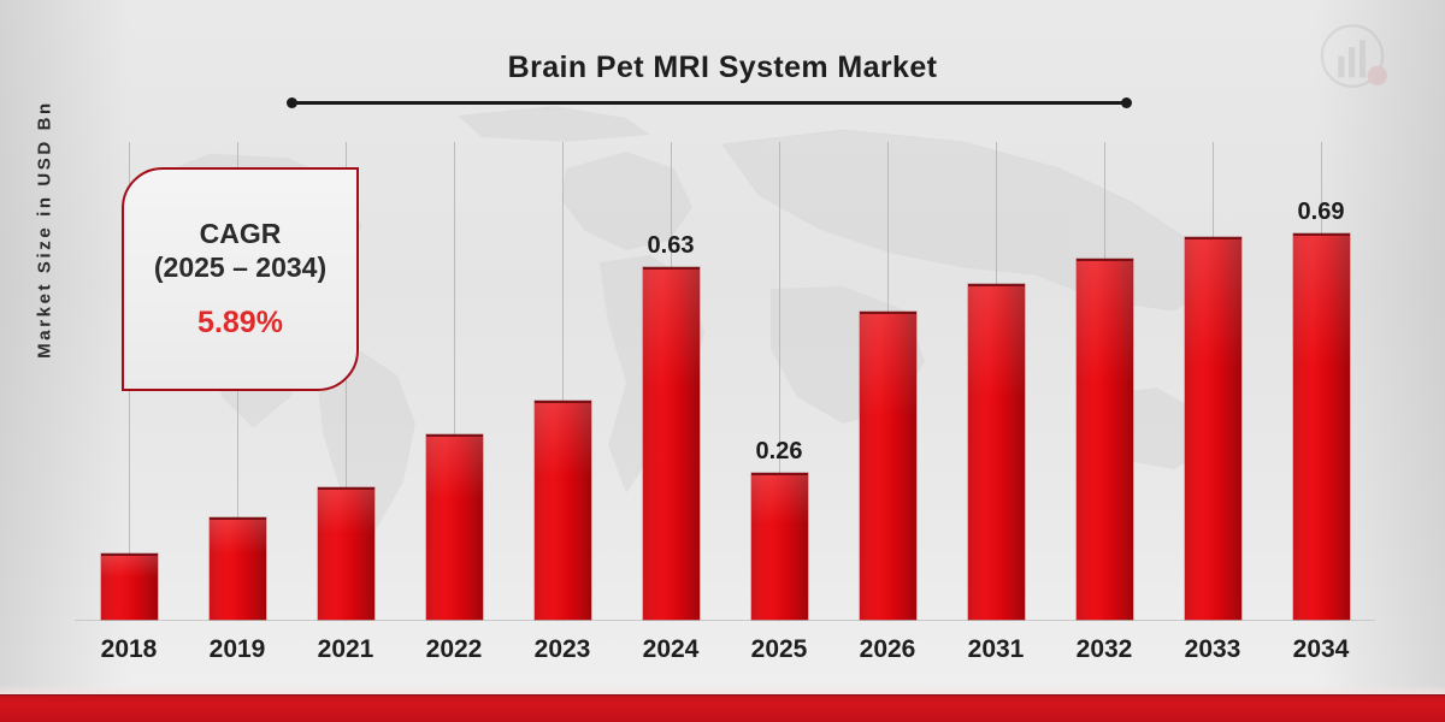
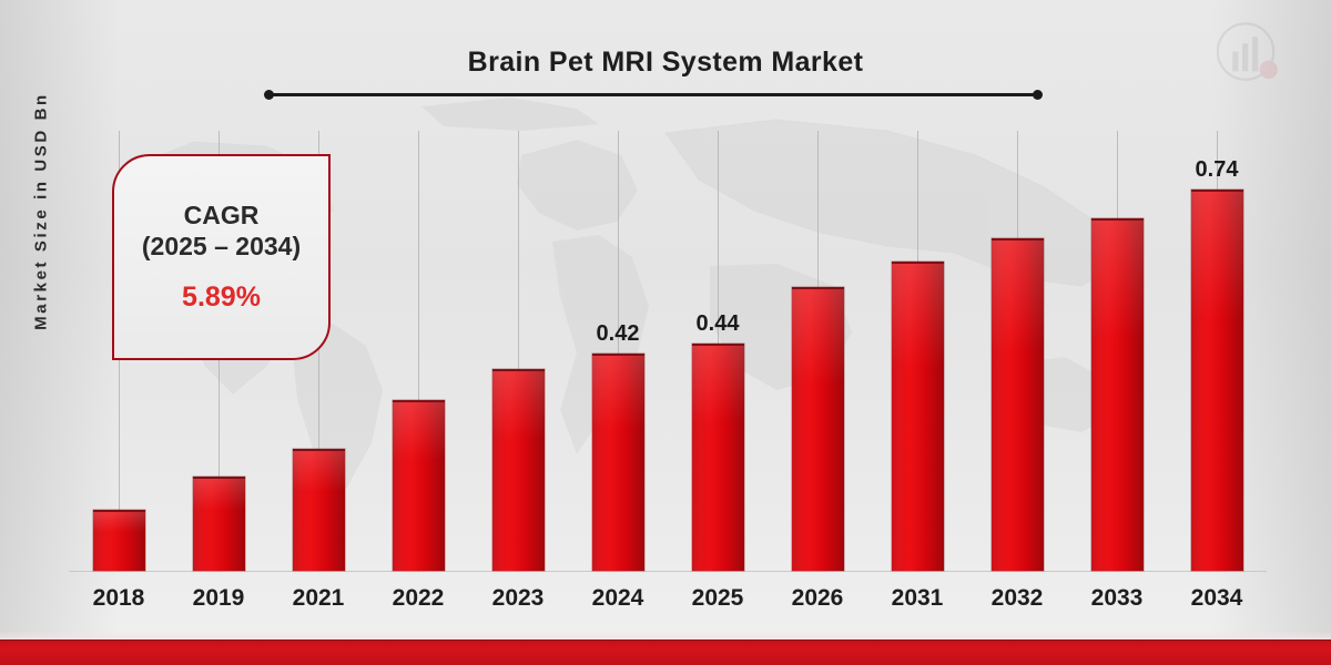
2024: 0.63 -> 0.42
2025: 0.26 -> 0.44
2034: 0.69 -> 0.74
